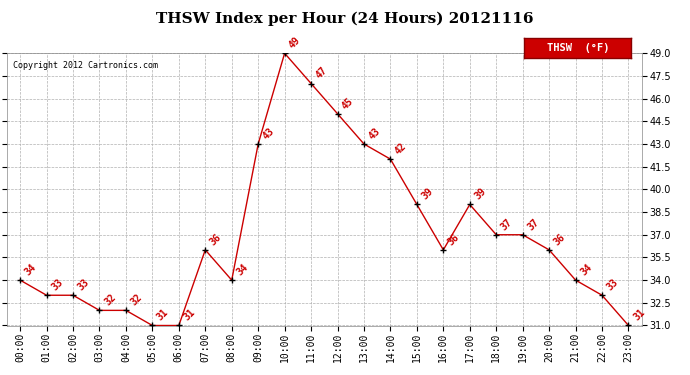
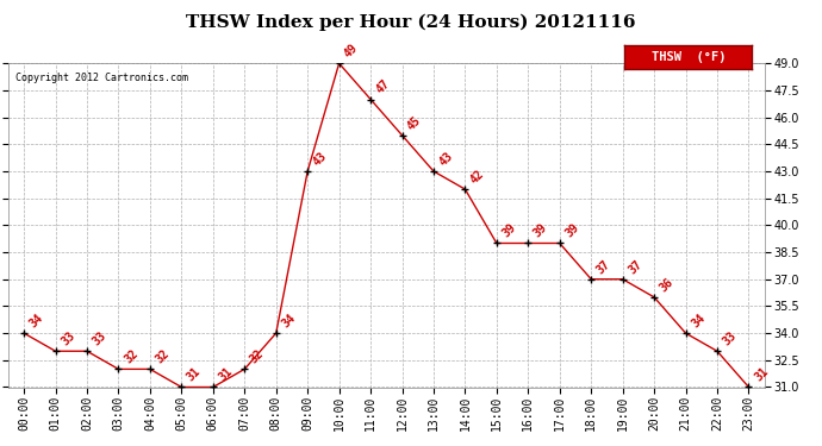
07:00: 36 -> 32
16:00: 36 -> 39
